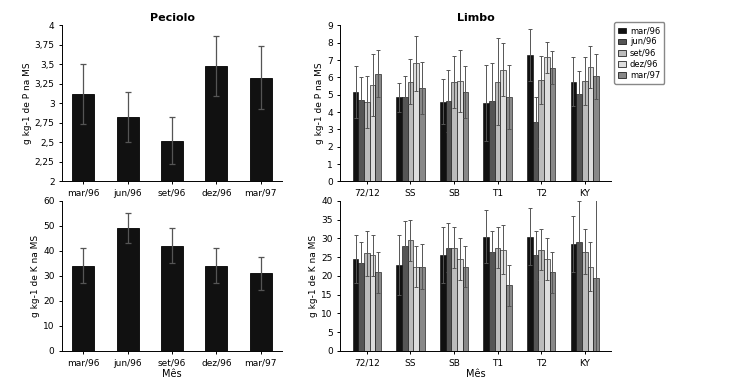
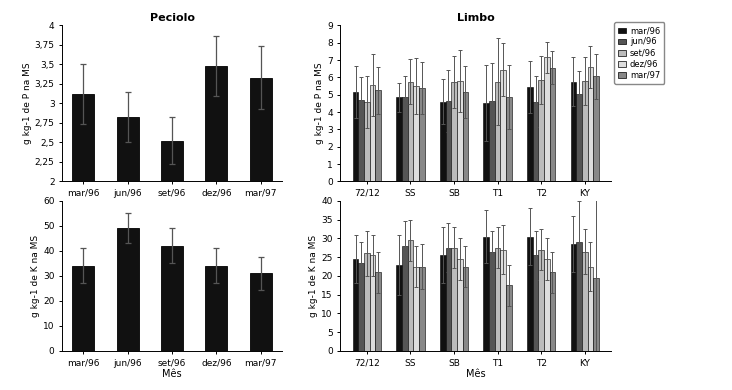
Limbo/mar/97/72/12: 6.2 -> 5.2
Limbo/dez/96/SS: 6.8 -> 5.5
Limbo/mar/96/T2: 7.3 -> 5.5
Limbo/jun/96/T2: 3.4 -> 4.6
